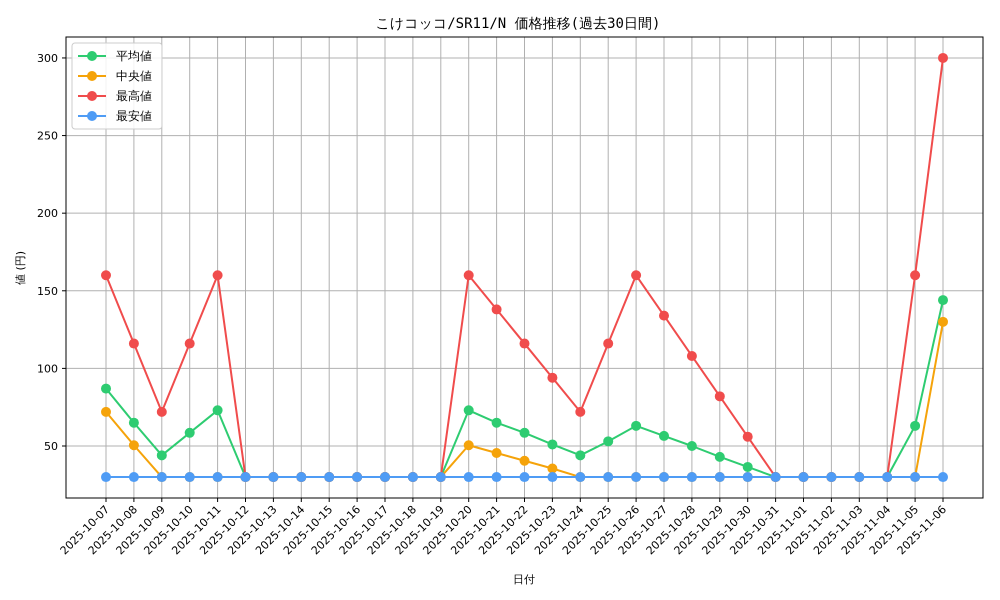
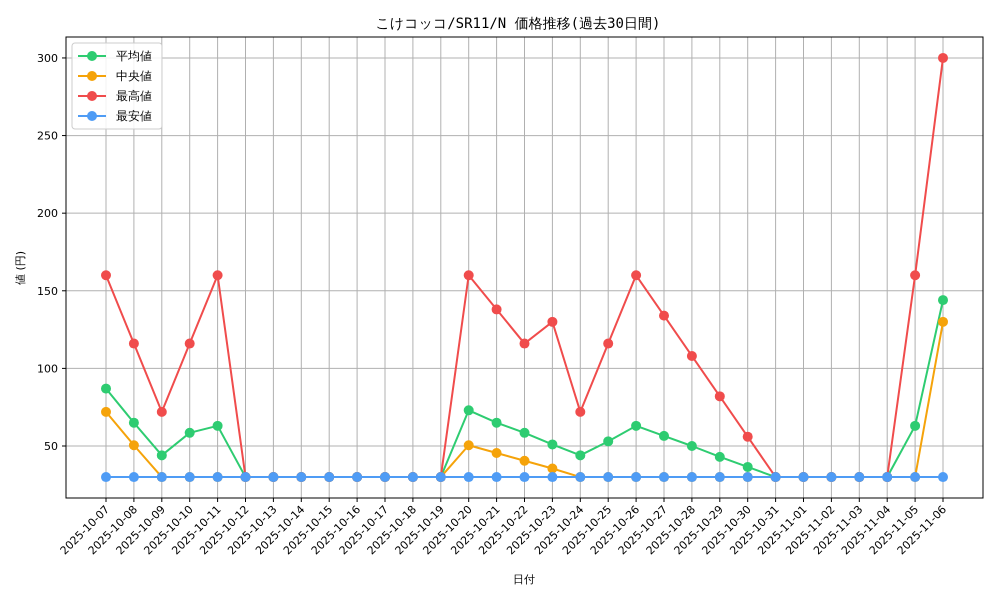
平均値/2025-10-11: 73 -> 63
最高値/2025-10-23: 94 -> 130
